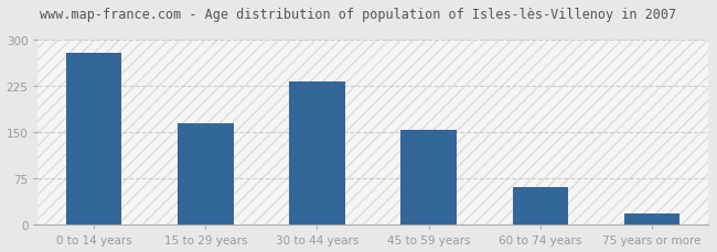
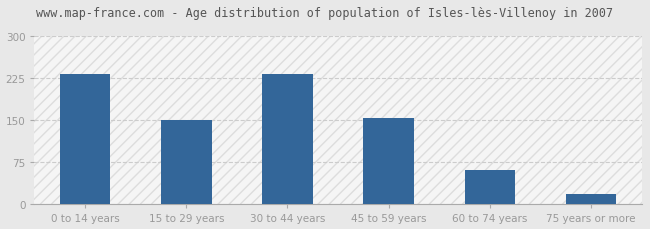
0 to 14 years: 278 -> 232
15 to 29 years: 164 -> 150
